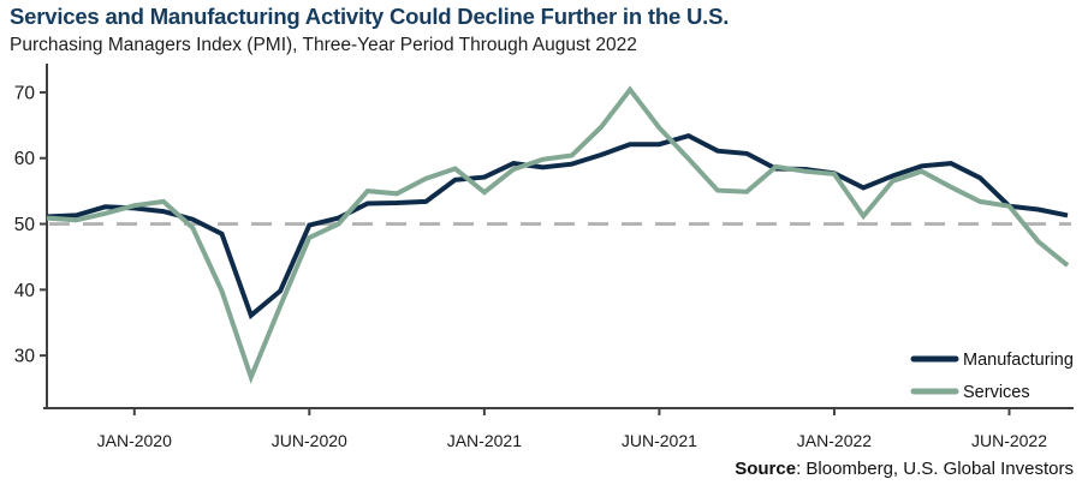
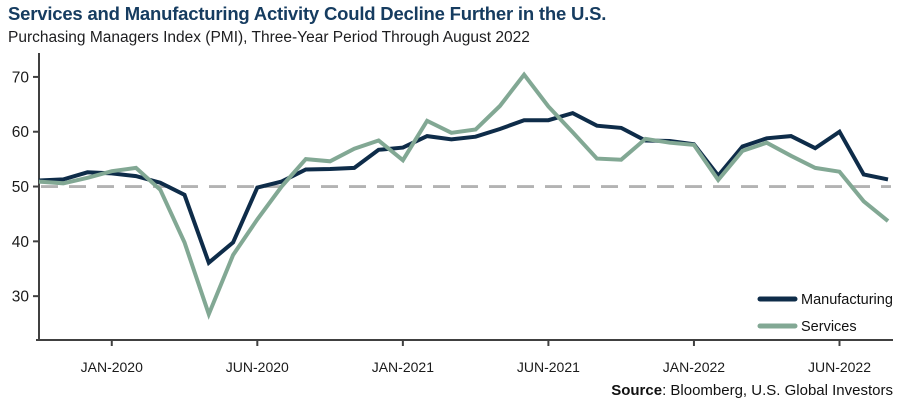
Services/JUN-2020: 48 -> 44
Services/JAN-2021: 58 -> 62
Manufacturing/JAN-2022: 56 -> 52
Manufacturing/JUN-2022: 53 -> 60
